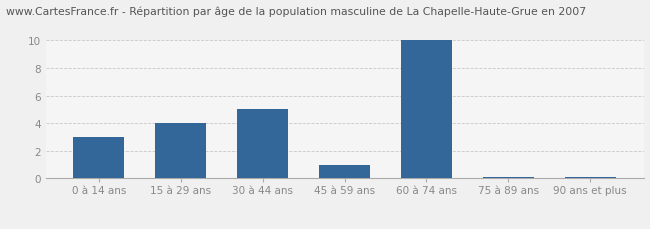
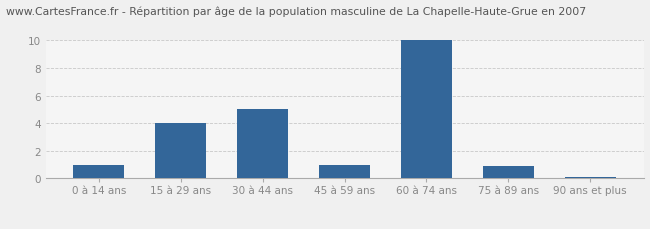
0 à 14 ans: 3.0 -> 1.0
75 à 89 ans: 0.1 -> 0.9
